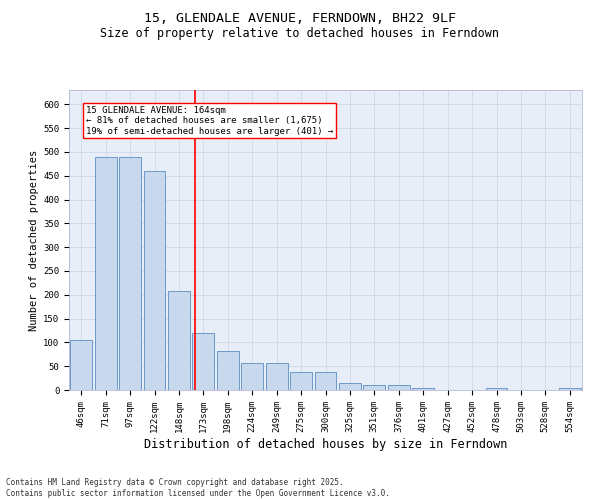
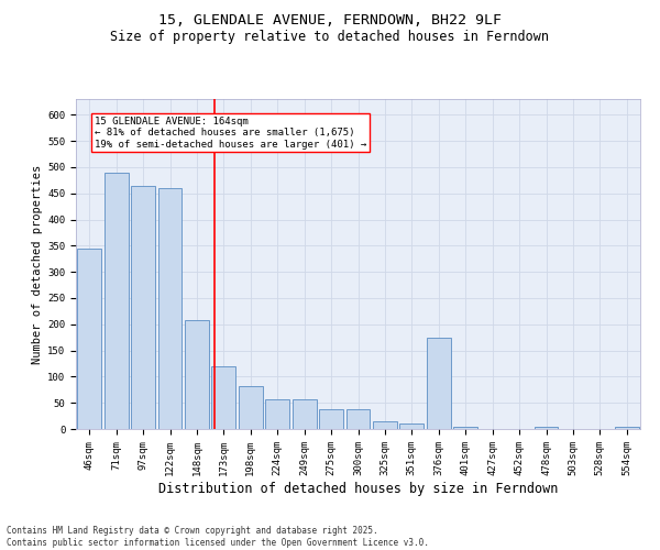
46sqm: 105 -> 345
97sqm: 490 -> 465
376sqm: 10 -> 175
